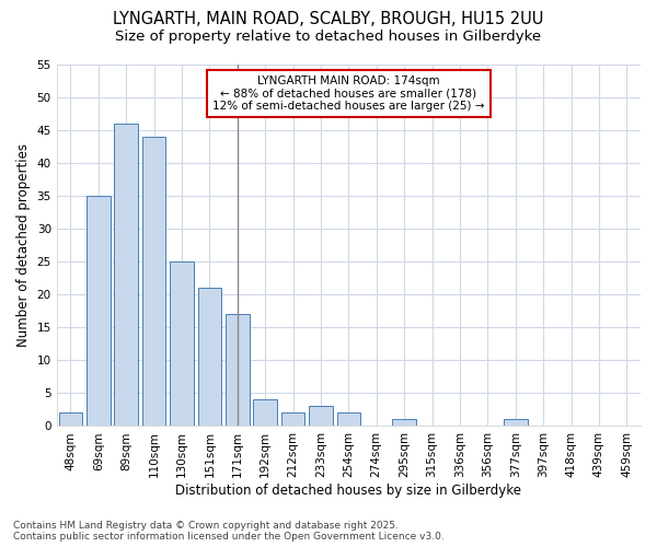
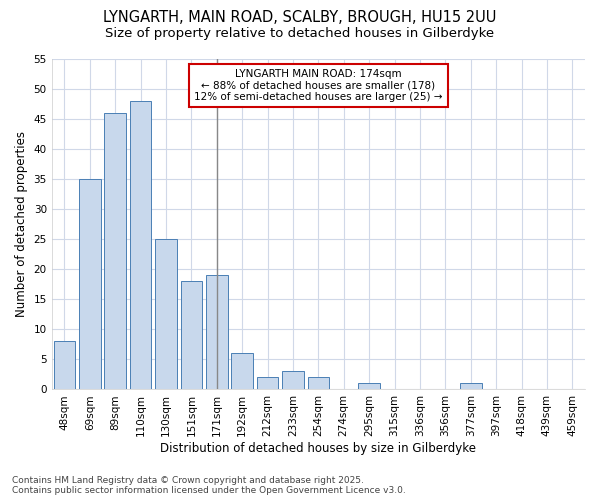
48sqm: 2 -> 8
110sqm: 44 -> 48
151sqm: 21 -> 18
171sqm: 17 -> 19
192sqm: 4 -> 6
